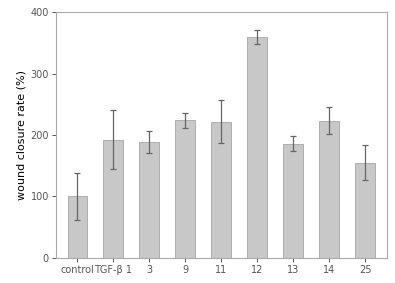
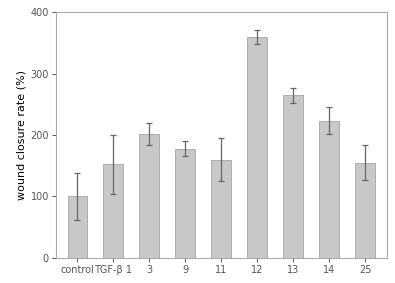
TGF-β 1: 192 -> 152
3: 188 -> 202
9: 224 -> 178
11: 222 -> 160
13: 186 -> 265
